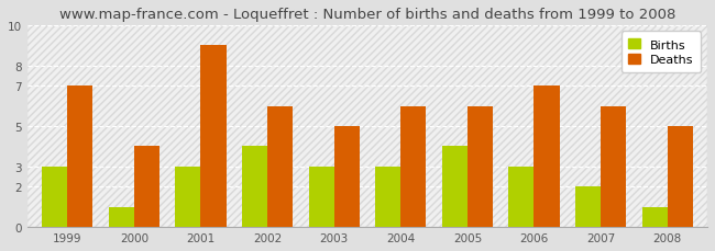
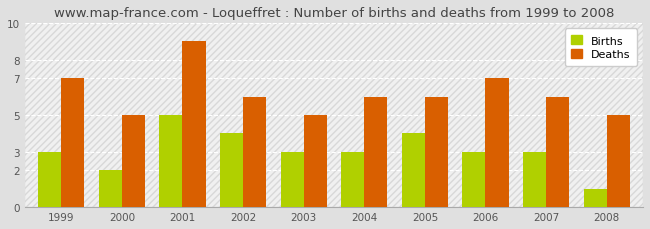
Births/2000: 1 -> 2
Deaths/2000: 4 -> 5
Births/2001: 3 -> 5
Births/2007: 2 -> 3
